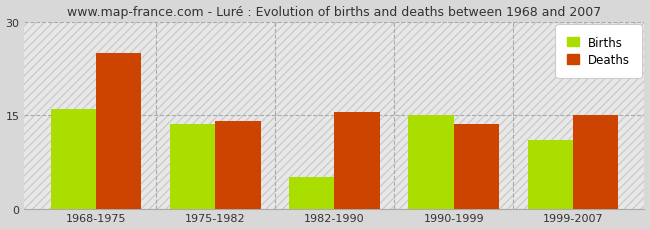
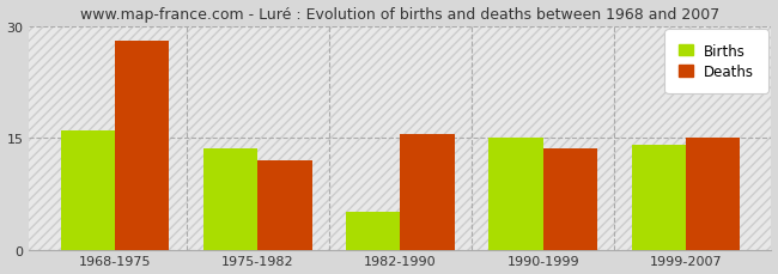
Deaths/1968-1975: 25.0 -> 28.0
Deaths/1975-1982: 14.0 -> 12.0
Births/1999-2007: 11.0 -> 14.0
